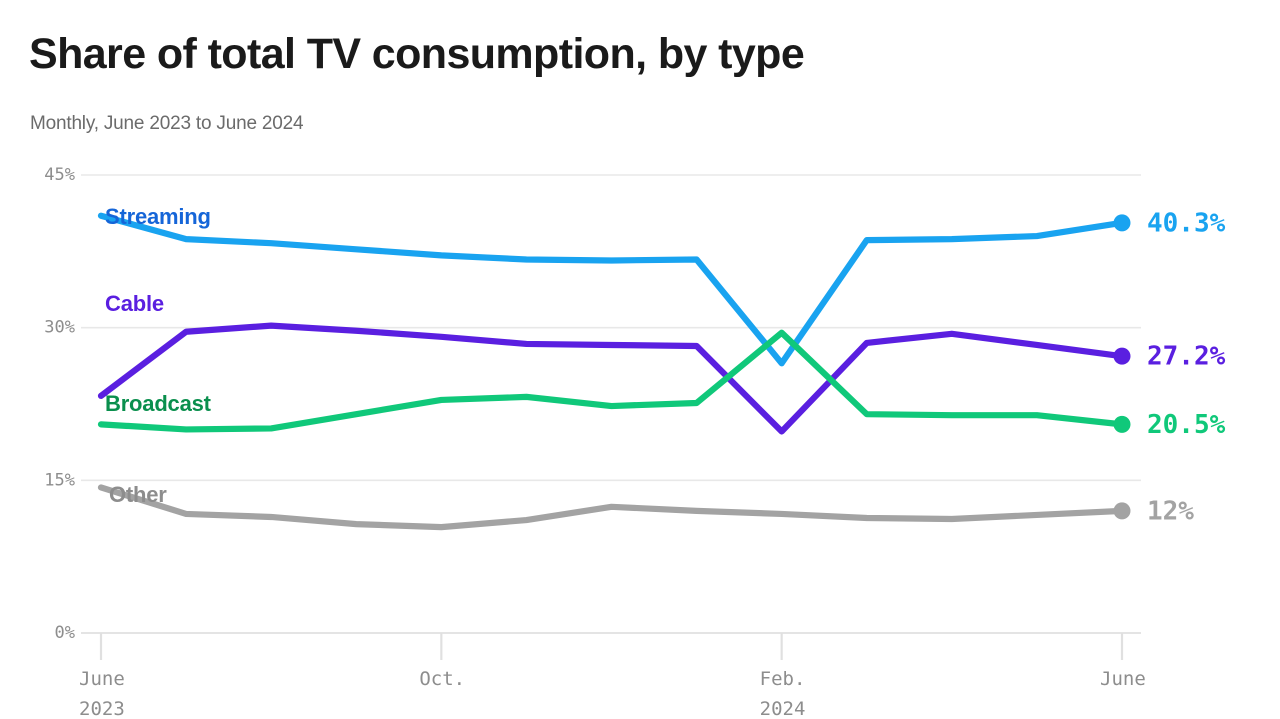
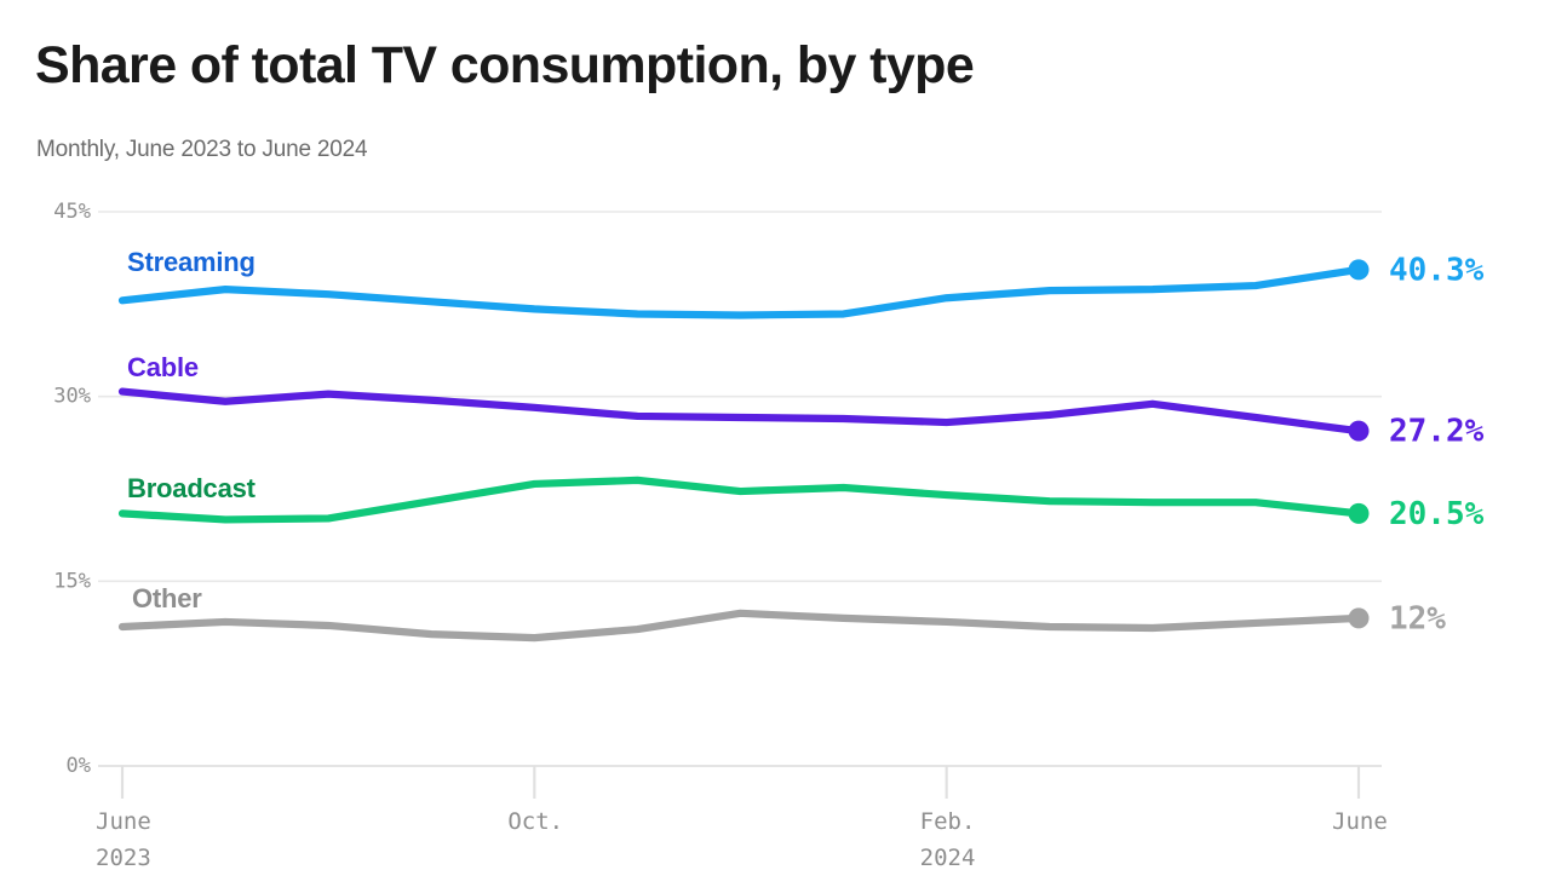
Streaming/June 2023: 41.0% -> 37.8%
Cable/June 2023: 23.3% -> 30.4%
Other/June 2023: 14.3% -> 11.3%
Streaming/Feb. 2024: 26.5% -> 38.0%
Cable/Feb. 2024: 19.8% -> 27.9%
Broadcast/Feb. 2024: 29.5% -> 22.0%
